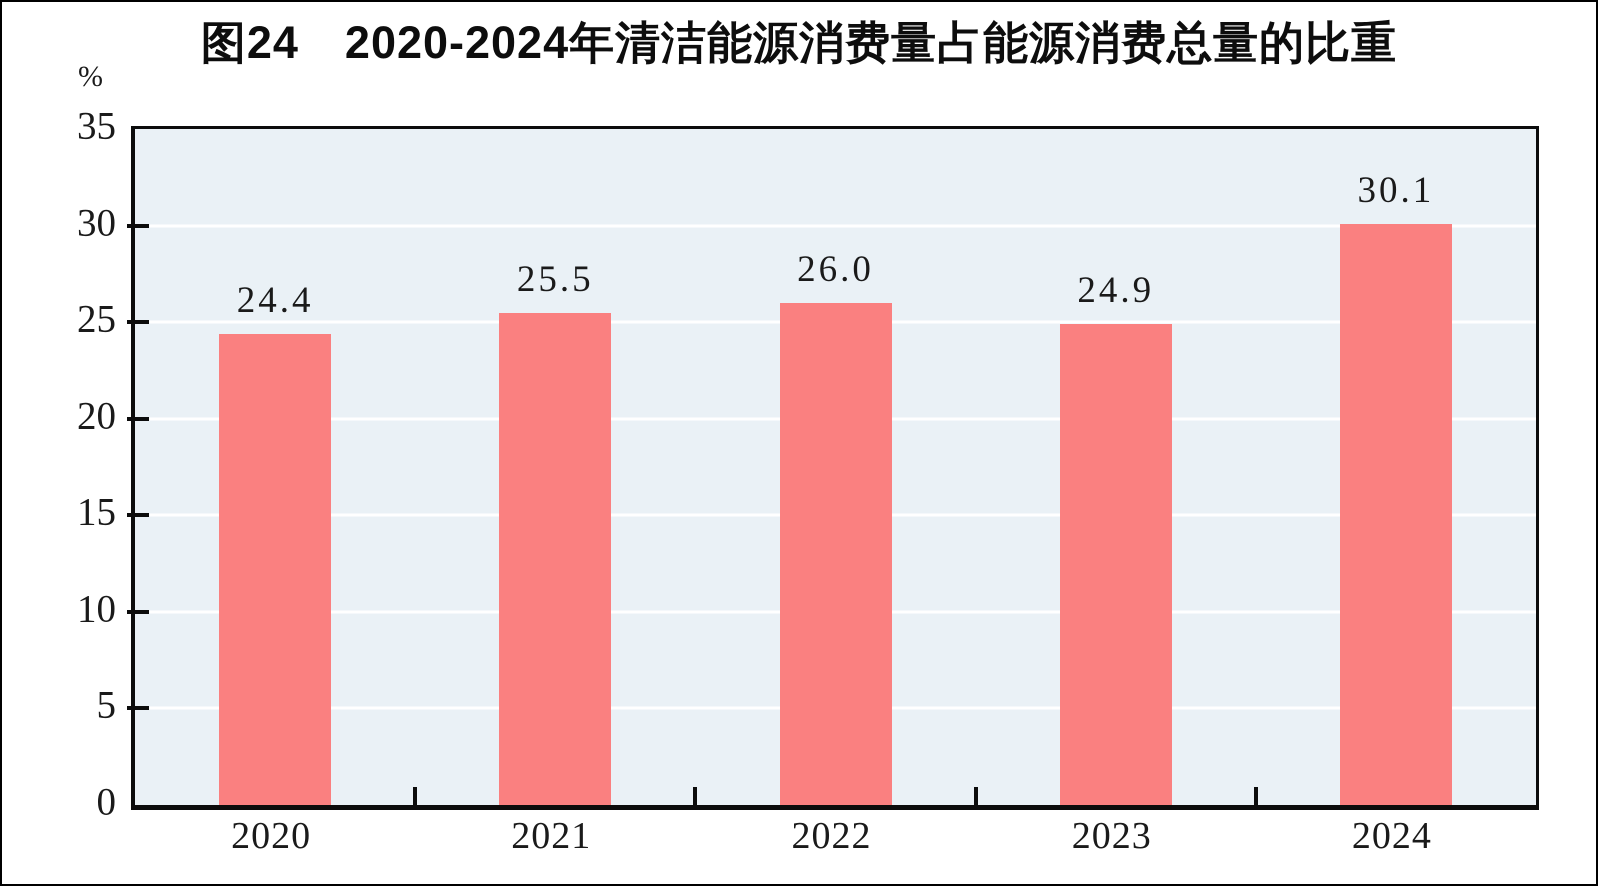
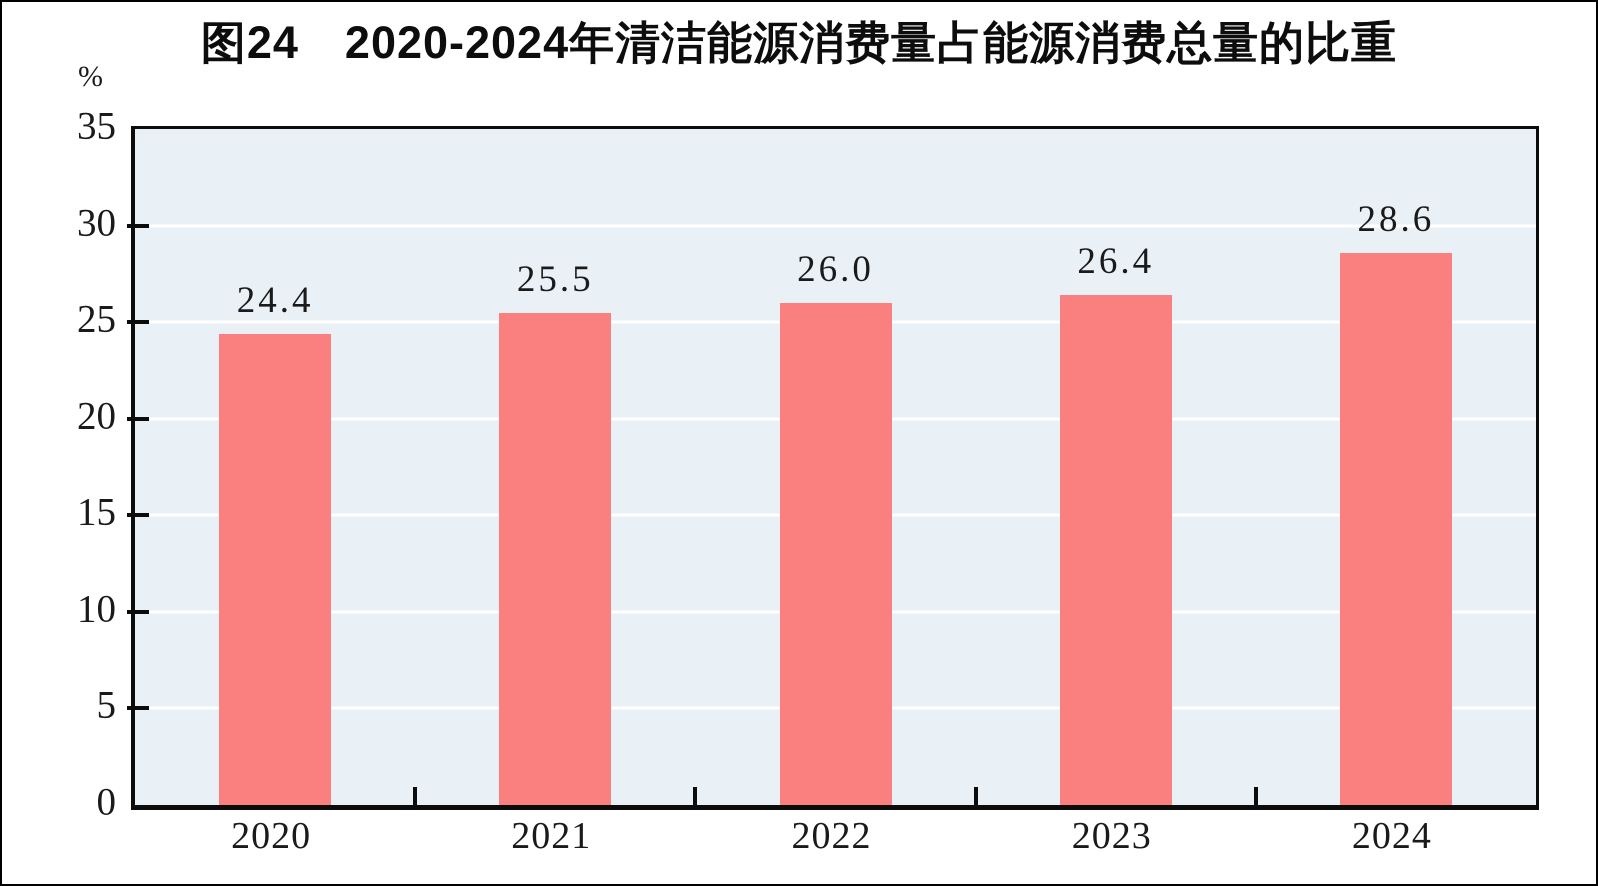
2023: 24.9 -> 26.4
2024: 30.1 -> 28.6
